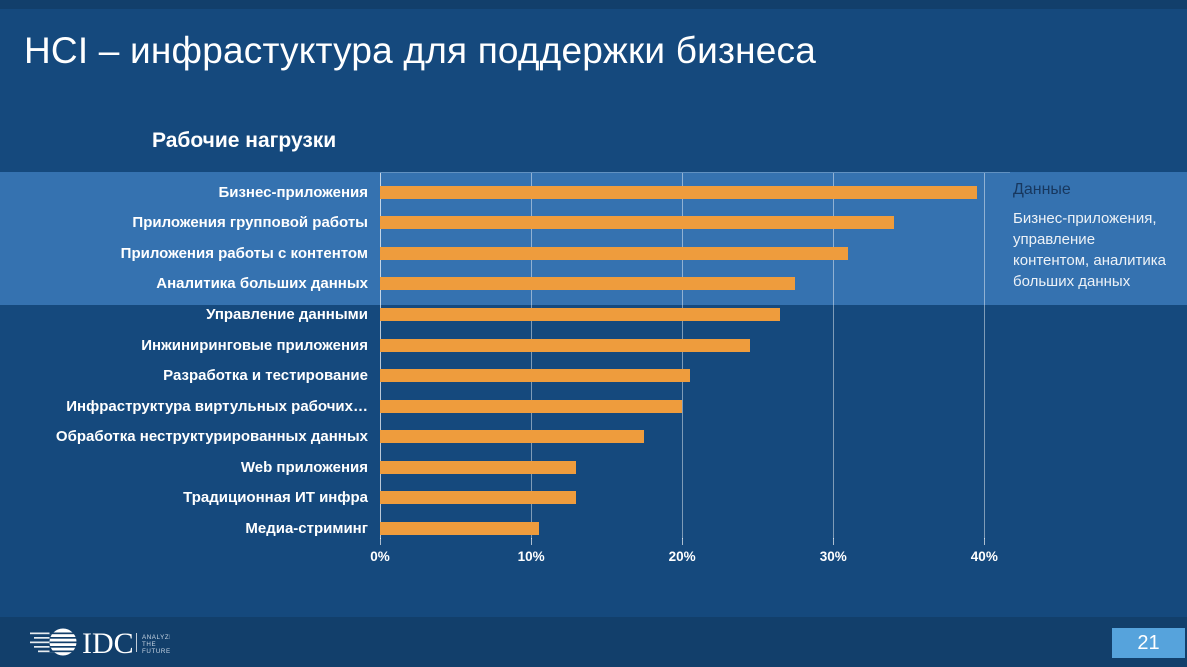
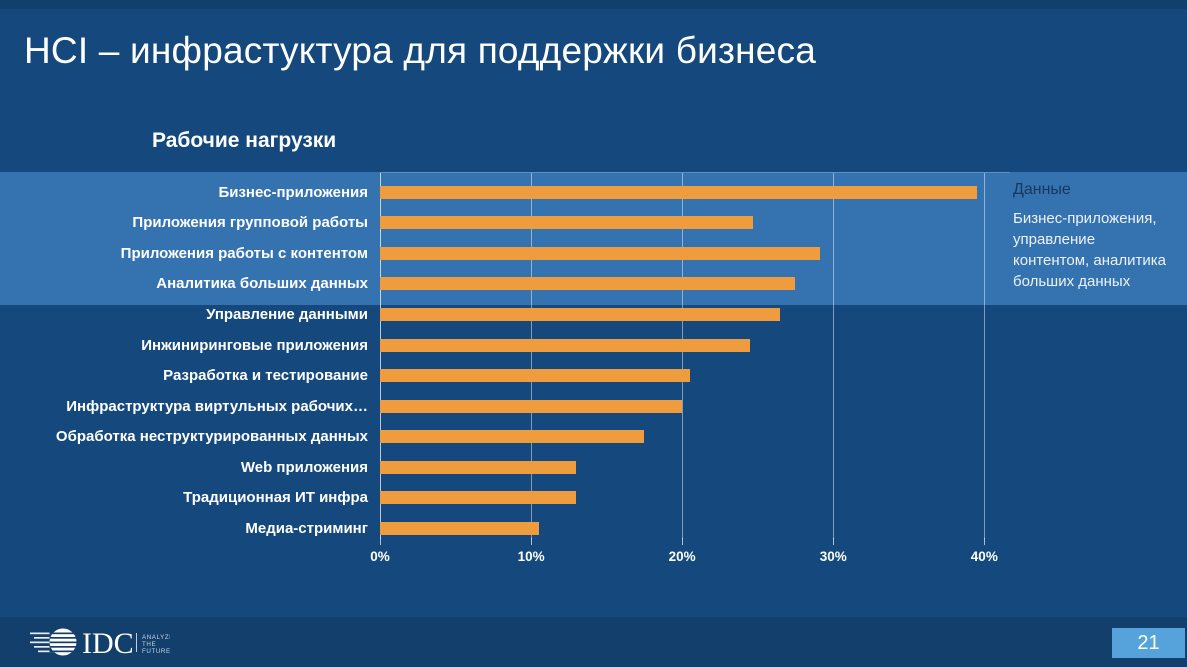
Приложения групповой работы: 34.0% -> 24.7%
Приложения работы с контентом: 31.0% -> 29.1%
